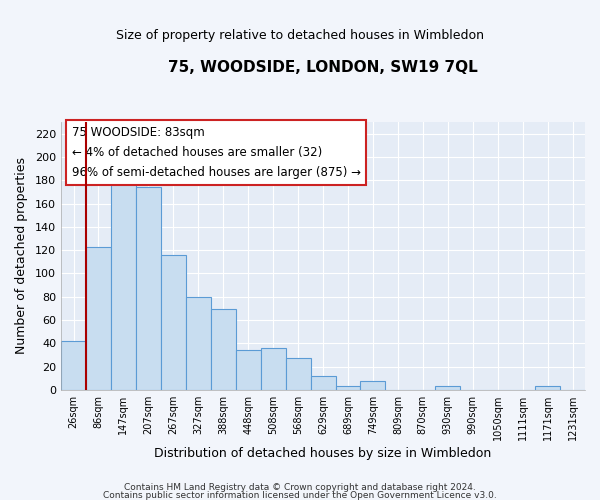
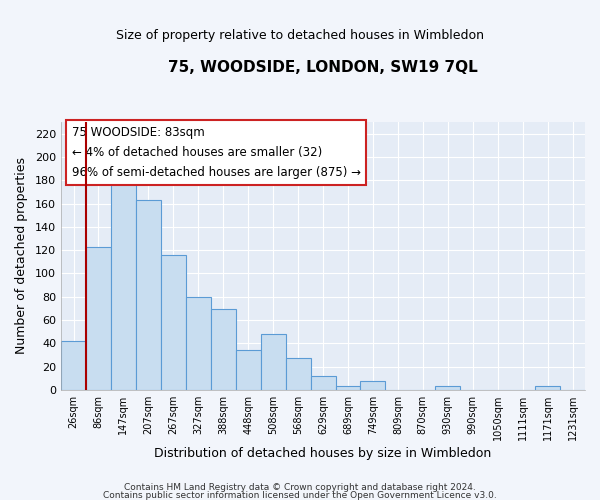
207sqm: 174 -> 163
508sqm: 36 -> 48
